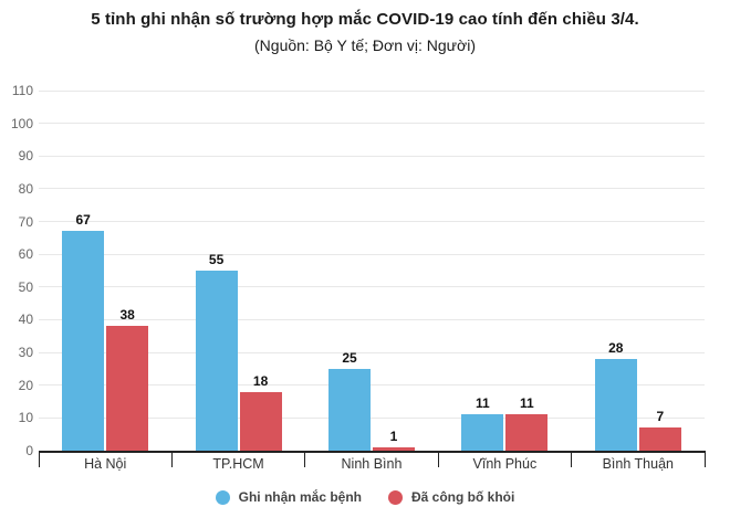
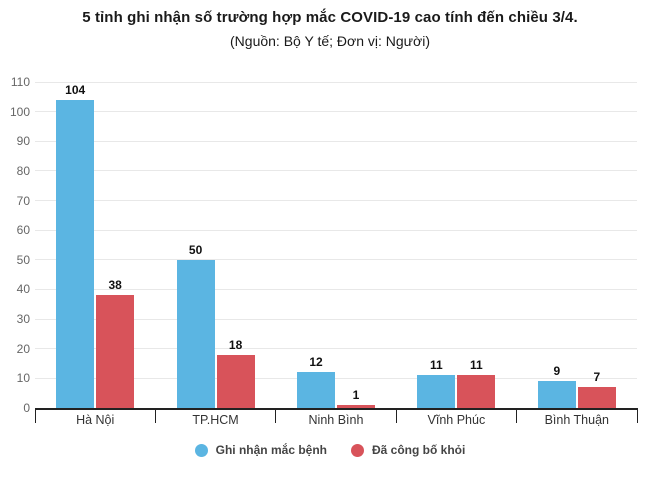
Ghi nhận mắc bệnh/Hà Nội: 67 -> 104
Ghi nhận mắc bệnh/TP.HCM: 55 -> 50
Ghi nhận mắc bệnh/Ninh Bình: 25 -> 12
Ghi nhận mắc bệnh/Bình Thuận: 28 -> 9
